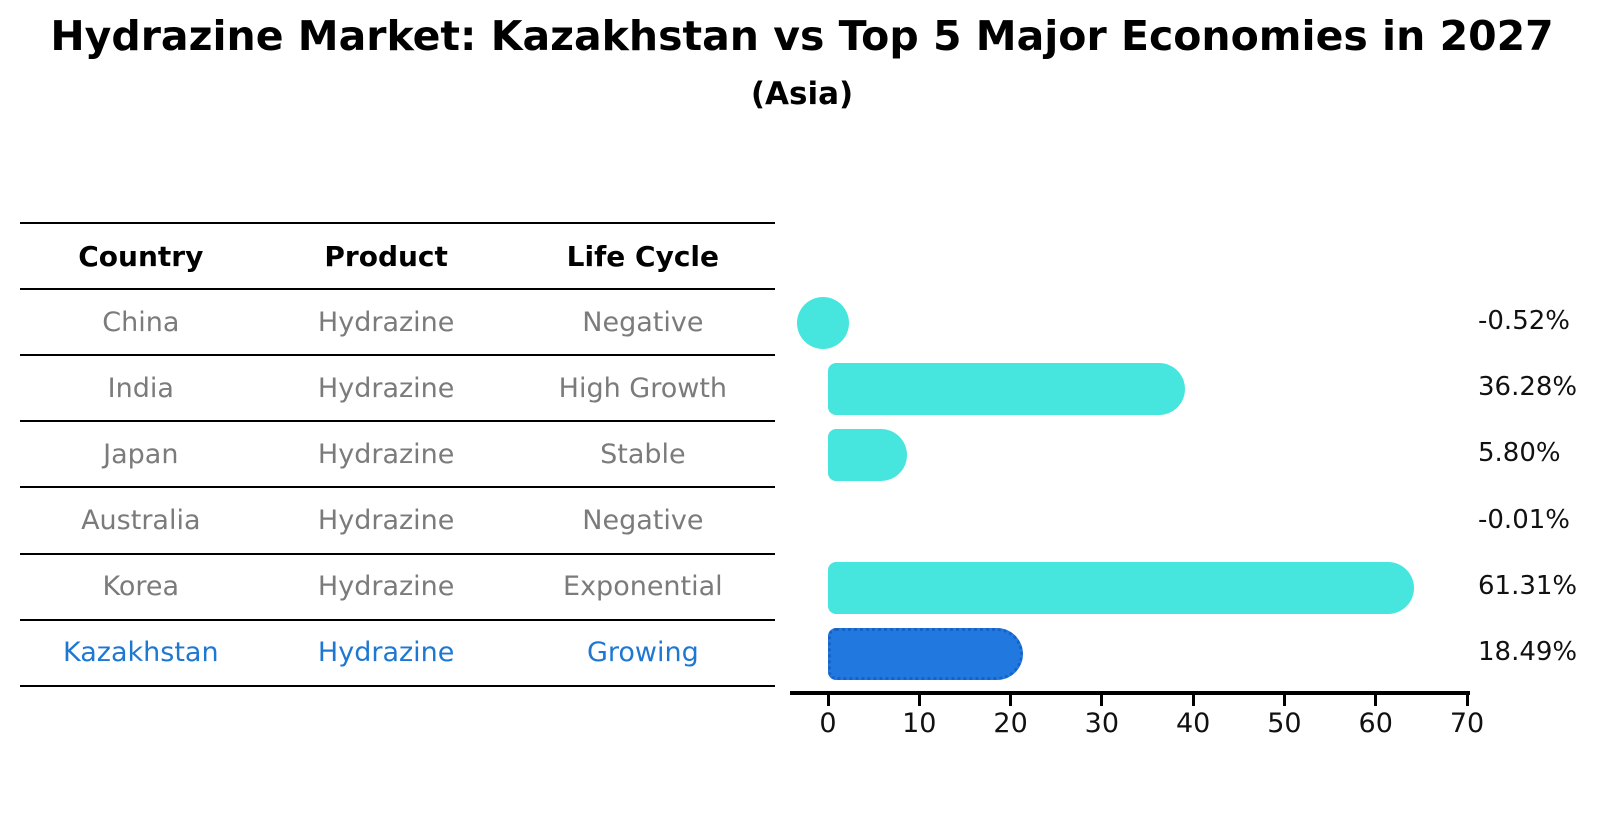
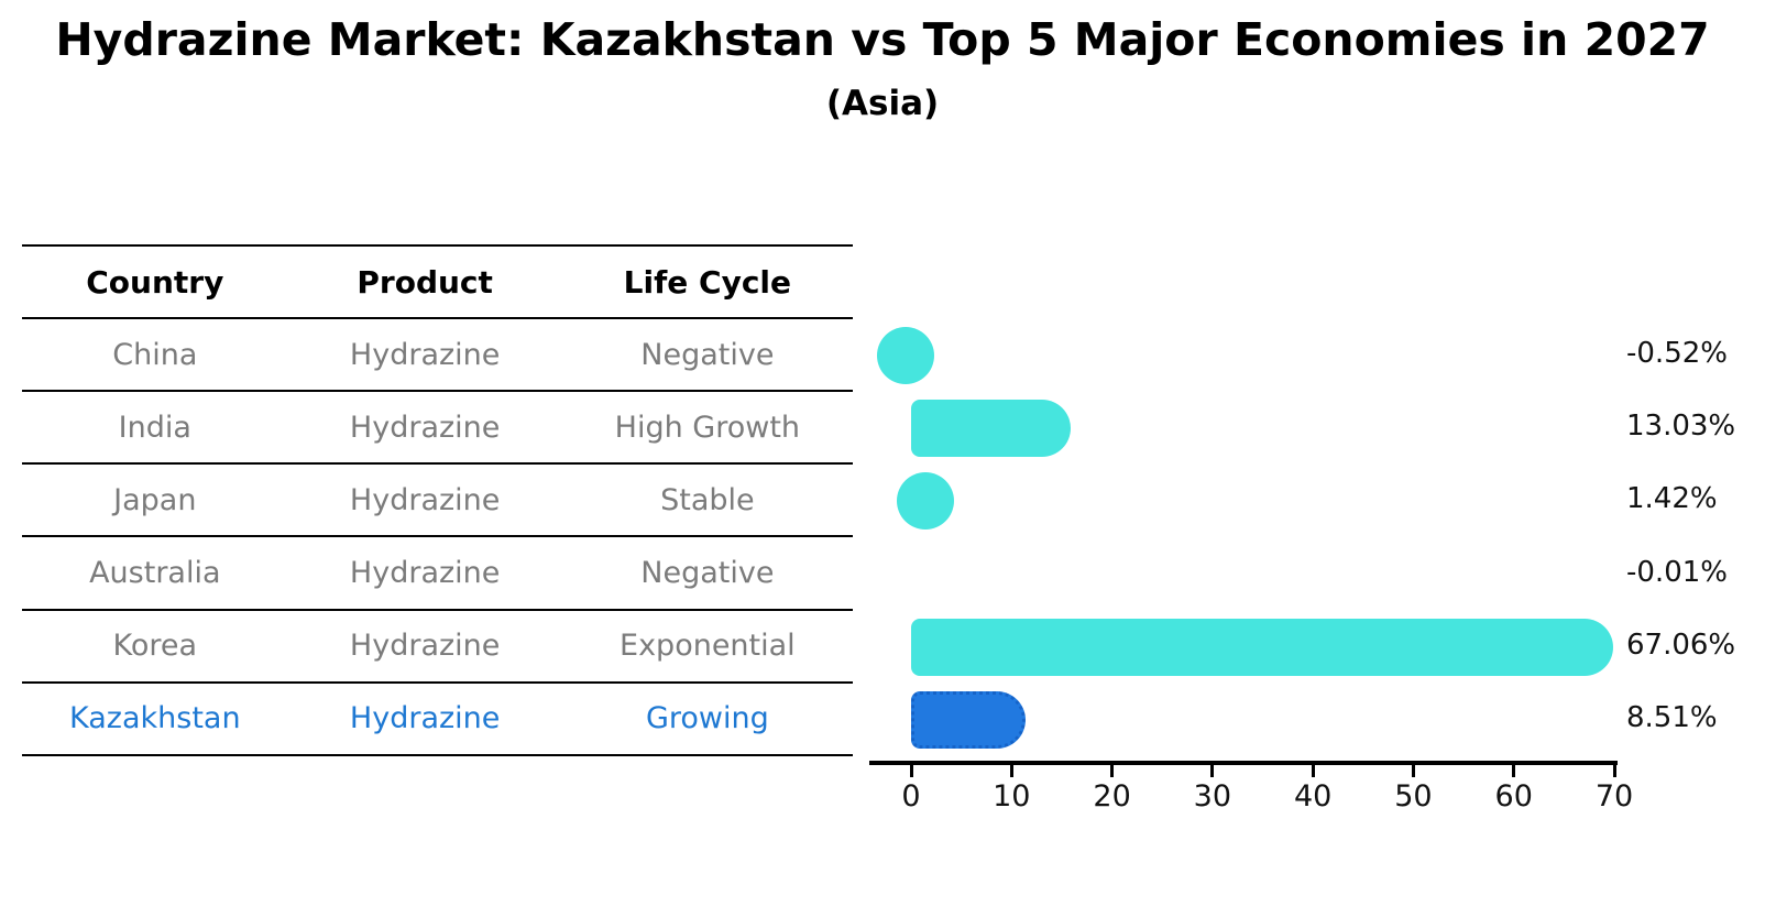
India: 36.28% -> 13.03%
Japan: 5.80% -> 1.42%
Korea: 61.31% -> 67.06%
Kazakhstan: 18.49% -> 8.51%
